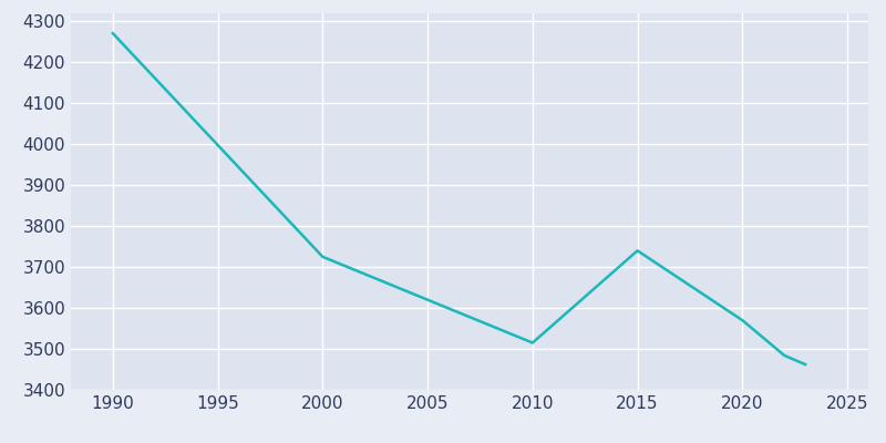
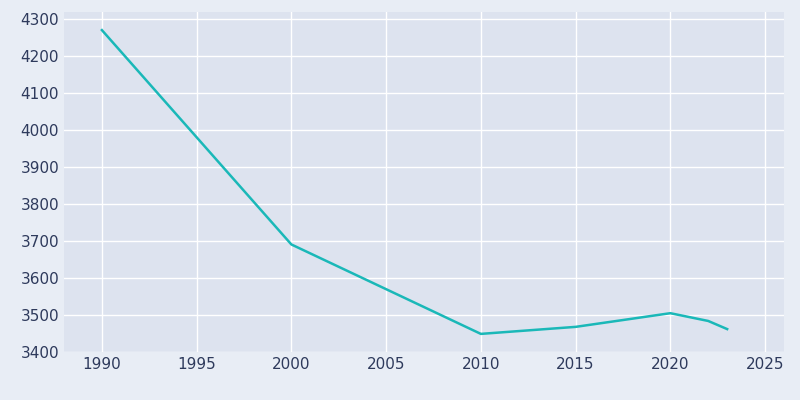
2000: 3725 -> 3691
2010: 3515 -> 3449
2015: 3740 -> 3468
2020: 3570 -> 3505
